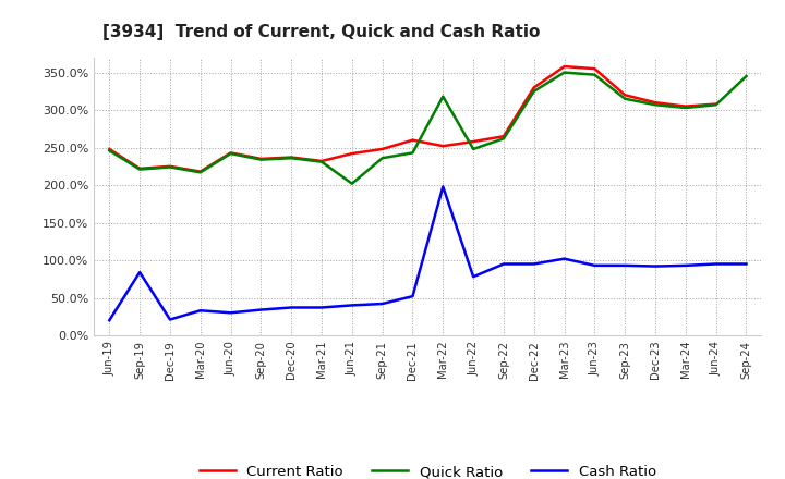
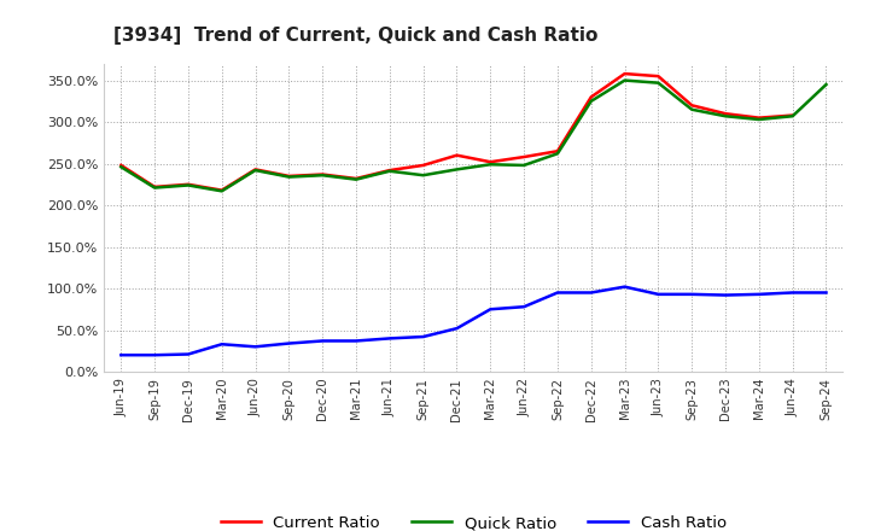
Cash Ratio/Sep-19: 84% -> 20%
Quick Ratio/Jun-21: 202% -> 241%
Quick Ratio/Mar-22: 318% -> 249%
Cash Ratio/Mar-22: 198% -> 75%
